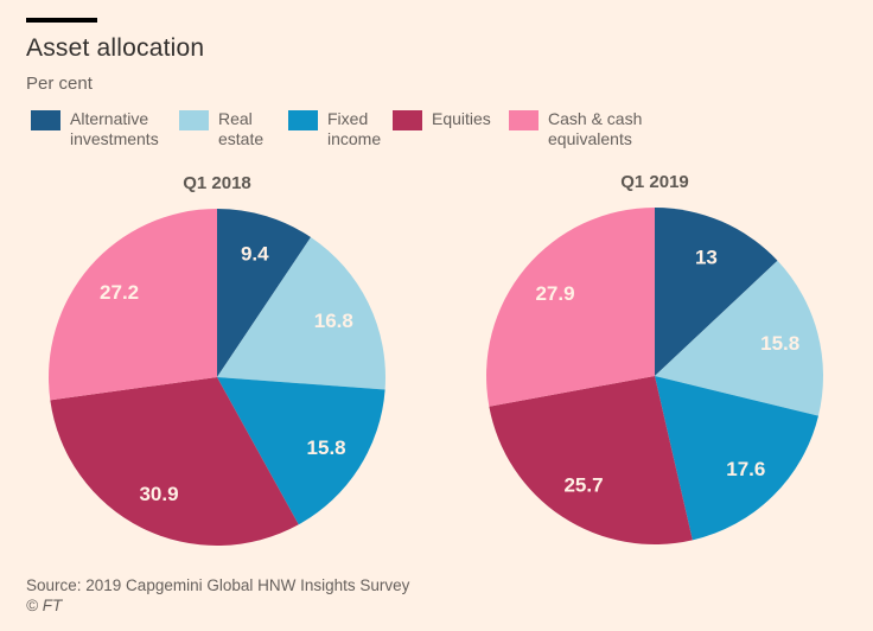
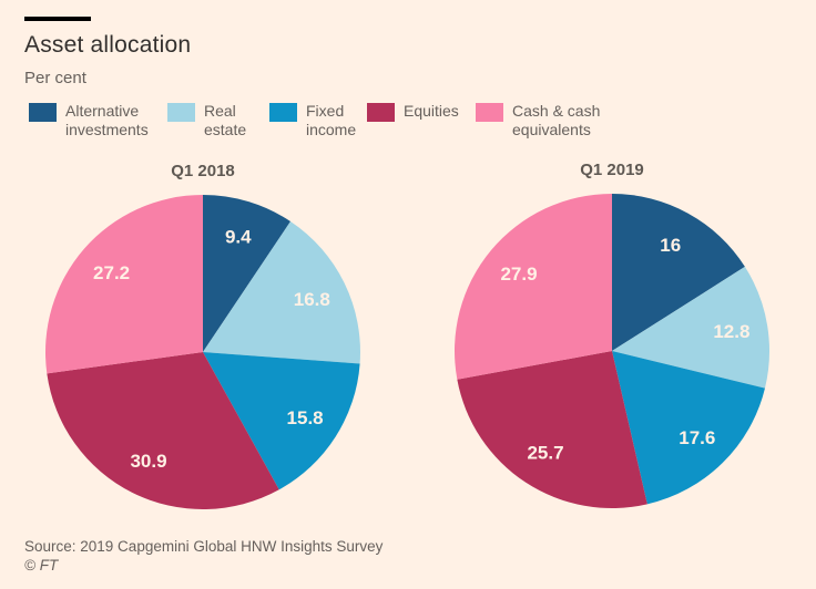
Q1 2019/Alternative investments: 13 -> 16
Q1 2019/Real estate: 15.8 -> 12.8
